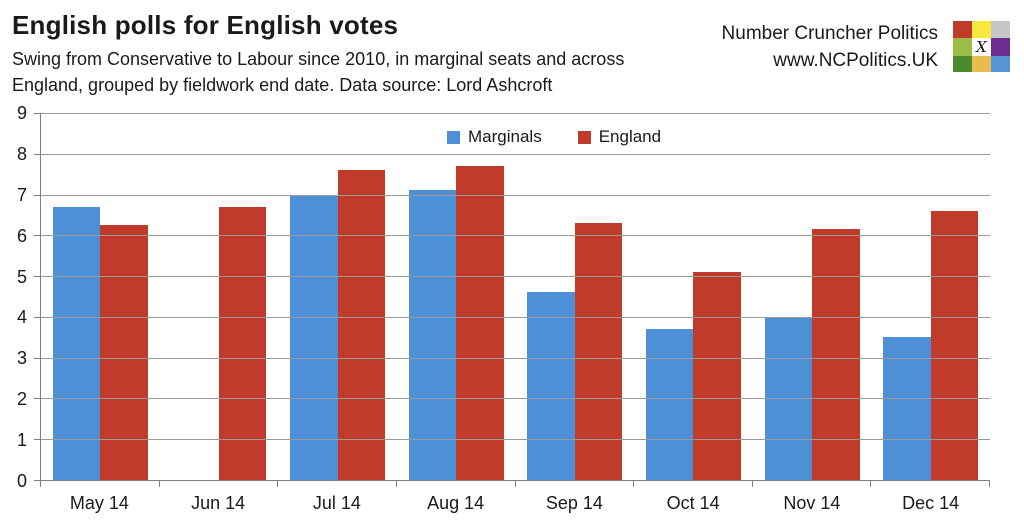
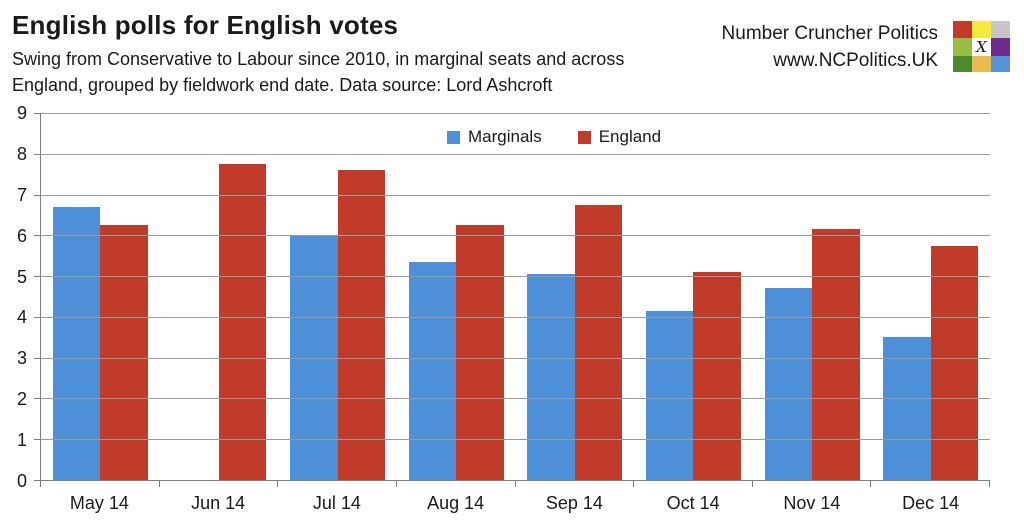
England/Jun 14: 6.7 -> 7.8
Marginals/Jul 14: 7.0 -> 6.0
Marginals/Aug 14: 7.1 -> 5.3
England/Aug 14: 7.7 -> 6.2
Marginals/Sep 14: 4.6 -> 5.0
England/Sep 14: 6.3 -> 6.8
Marginals/Oct 14: 3.7 -> 4.2
Marginals/Nov 14: 4.0 -> 4.7
England/Dec 14: 6.6 -> 5.8
